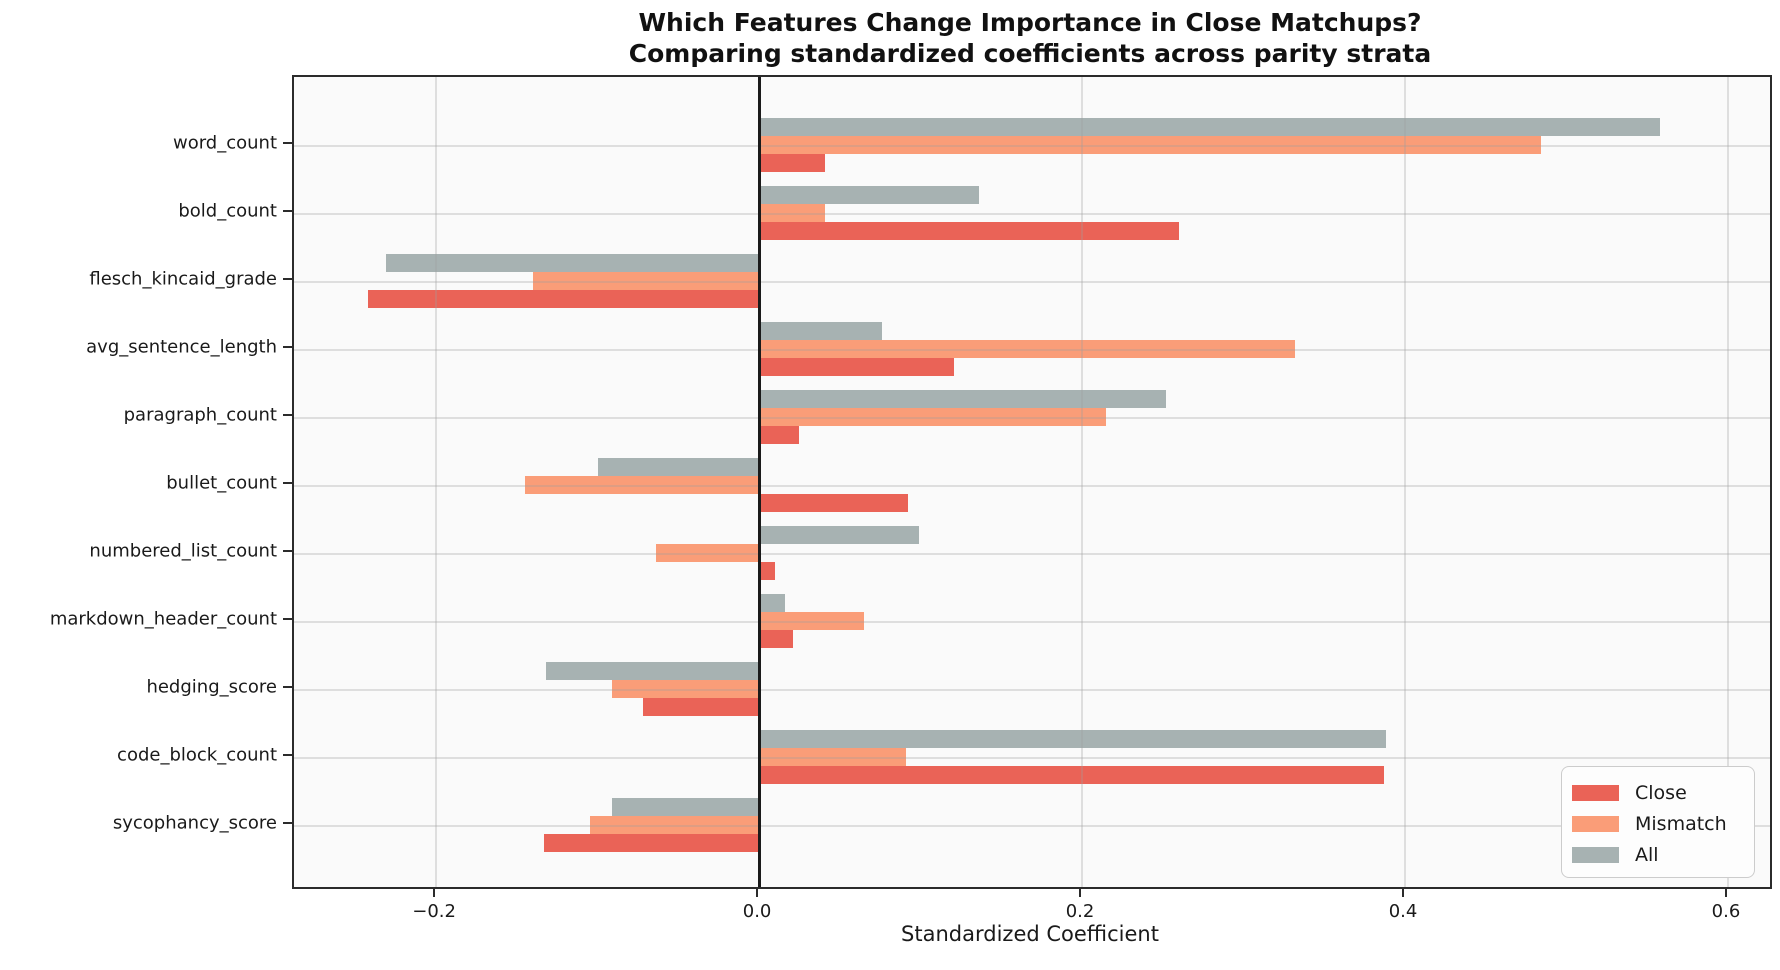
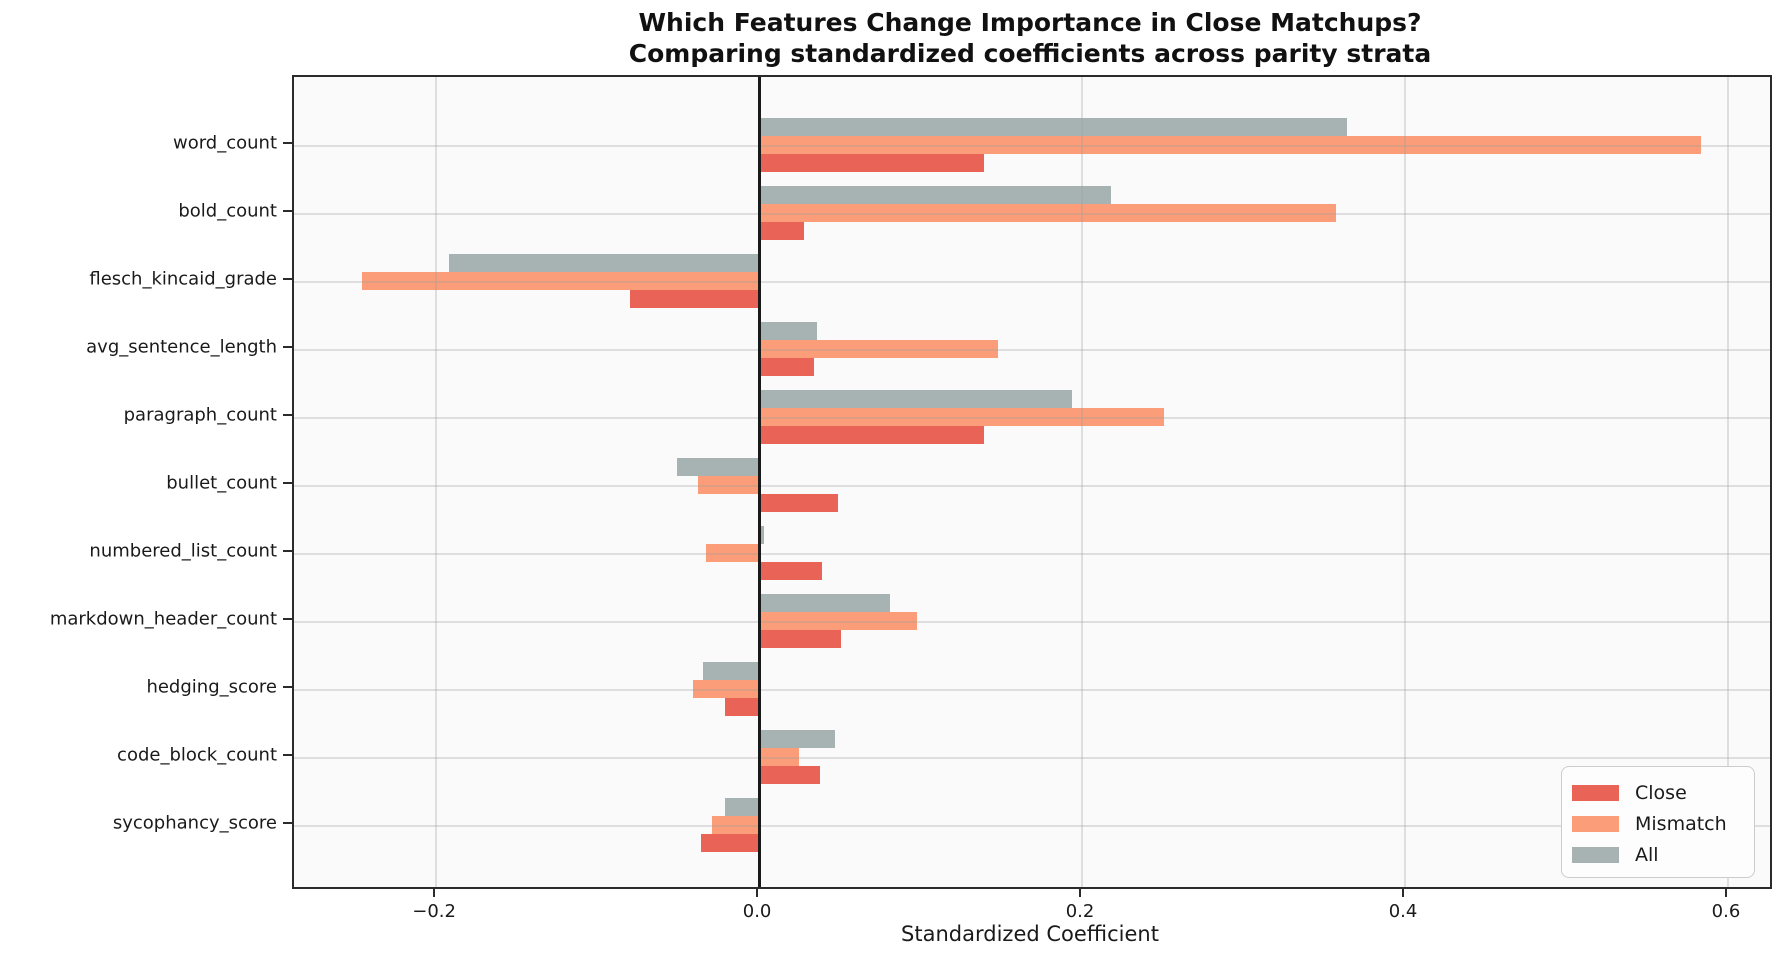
Close/word_count: 0.041 -> 0.139
Mismatch/word_count: 0.484 -> 0.583
All/word_count: 0.558 -> 0.364
Close/bold_count: 0.260 -> 0.028
Mismatch/bold_count: 0.041 -> 0.357
All/bold_count: 0.136 -> 0.218
Close/flesch_kincaid_grade: -0.242 -> -0.080
Mismatch/flesch_kincaid_grade: -0.140 -> -0.246
All/flesch_kincaid_grade: -0.231 -> -0.192
Close/avg_sentence_length: 0.121 -> 0.034
Mismatch/avg_sentence_length: 0.332 -> 0.148
All/avg_sentence_length: 0.076 -> 0.036
Close/paragraph_count: 0.025 -> 0.139
Mismatch/paragraph_count: 0.215 -> 0.251
All/paragraph_count: 0.252 -> 0.194
Close/bullet_count: 0.092 -> 0.049
Mismatch/bullet_count: -0.145 -> -0.038
All/bullet_count: -0.100 -> -0.051
Close/numbered_list_count: 0.010 -> 0.039
Mismatch/numbered_list_count: -0.064 -> -0.033
All/numbered_list_count: 0.099 -> 0.003
Close/markdown_header_count: 0.021 -> 0.051
Mismatch/markdown_header_count: 0.065 -> 0.098
All/markdown_header_count: 0.016 -> 0.081
Close/hedging_score: -0.072 -> -0.021
Mismatch/hedging_score: -0.091 -> -0.041
All/hedging_score: -0.132 -> -0.035
Close/code_block_count: 0.387 -> 0.038
Mismatch/code_block_count: 0.091 -> 0.025
All/code_block_count: 0.388 -> 0.047
Close/sycophancy_score: -0.133 -> -0.036
Mismatch/sycophancy_score: -0.105 -> -0.029
All/sycophancy_score: -0.091 -> -0.021
